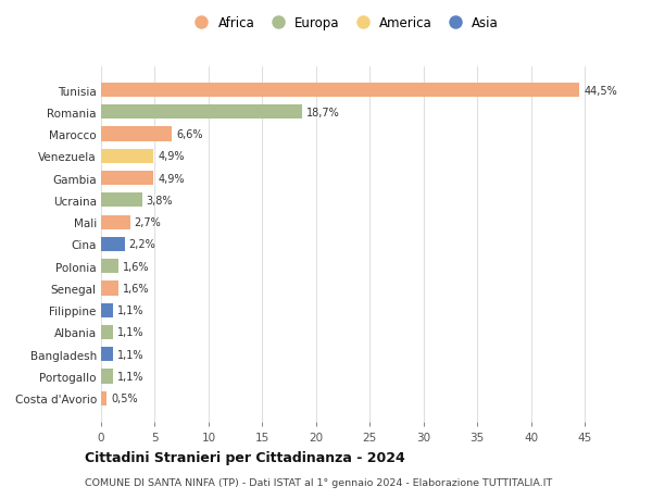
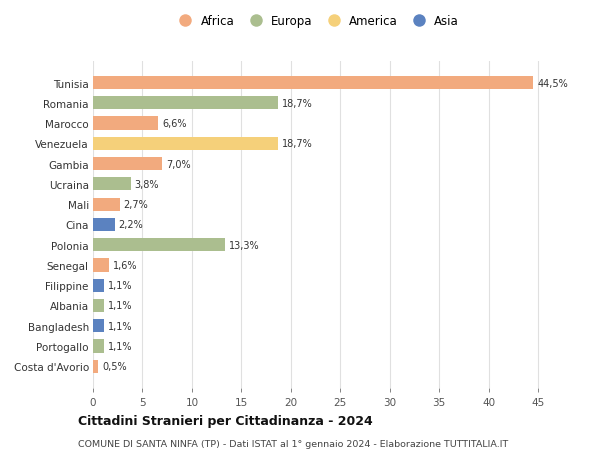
Venezuela: 4,9% -> 18,7%
Gambia: 4,9% -> 7,0%
Polonia: 1,6% -> 13,3%
